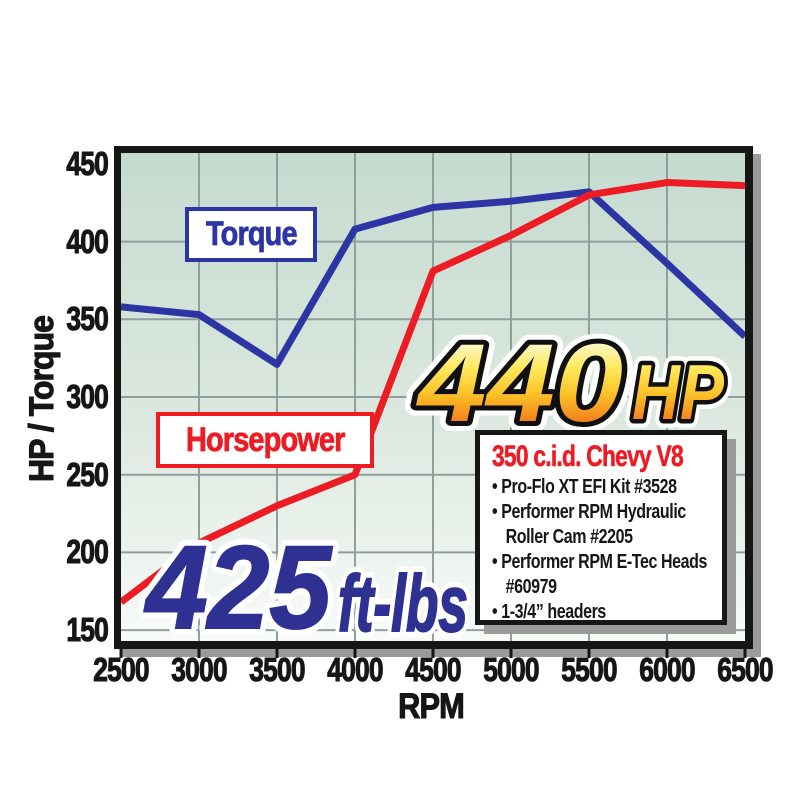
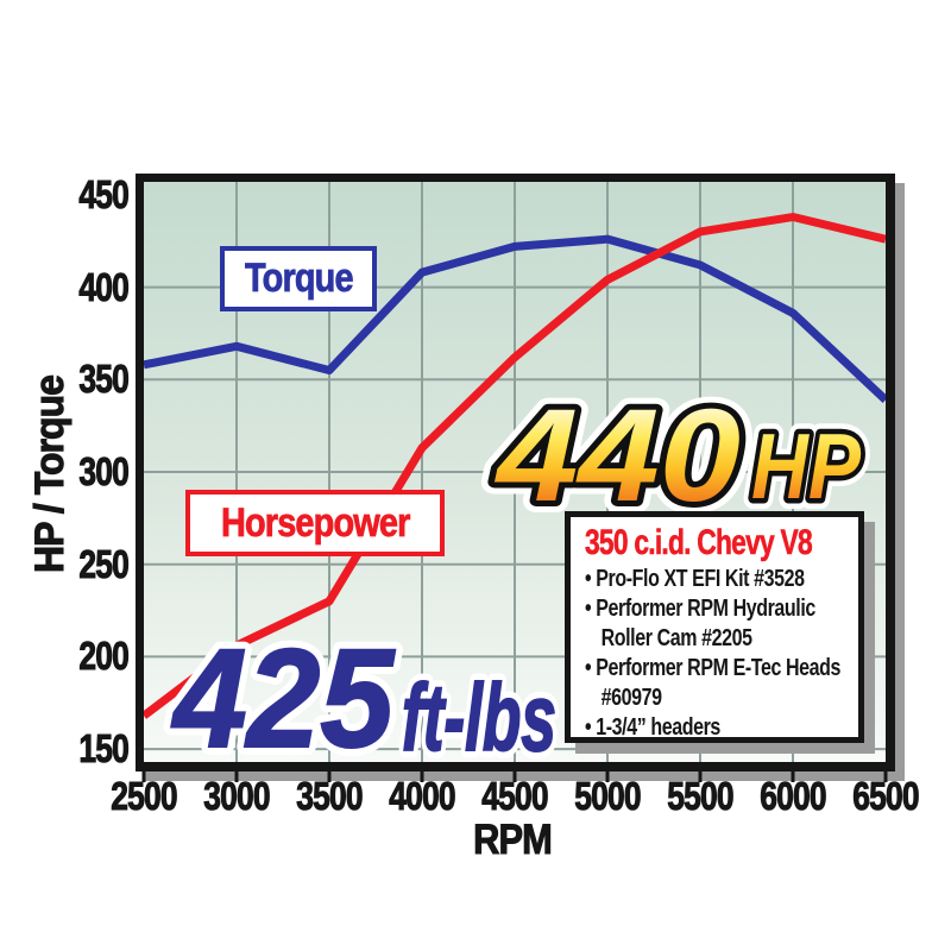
Torque/3000: 353 -> 368
Torque/3500: 321 -> 355
Horsepower/4000: 250 -> 313
Horsepower/4500: 381 -> 362
Torque/5500: 432 -> 412
Horsepower/6500: 436 -> 426
